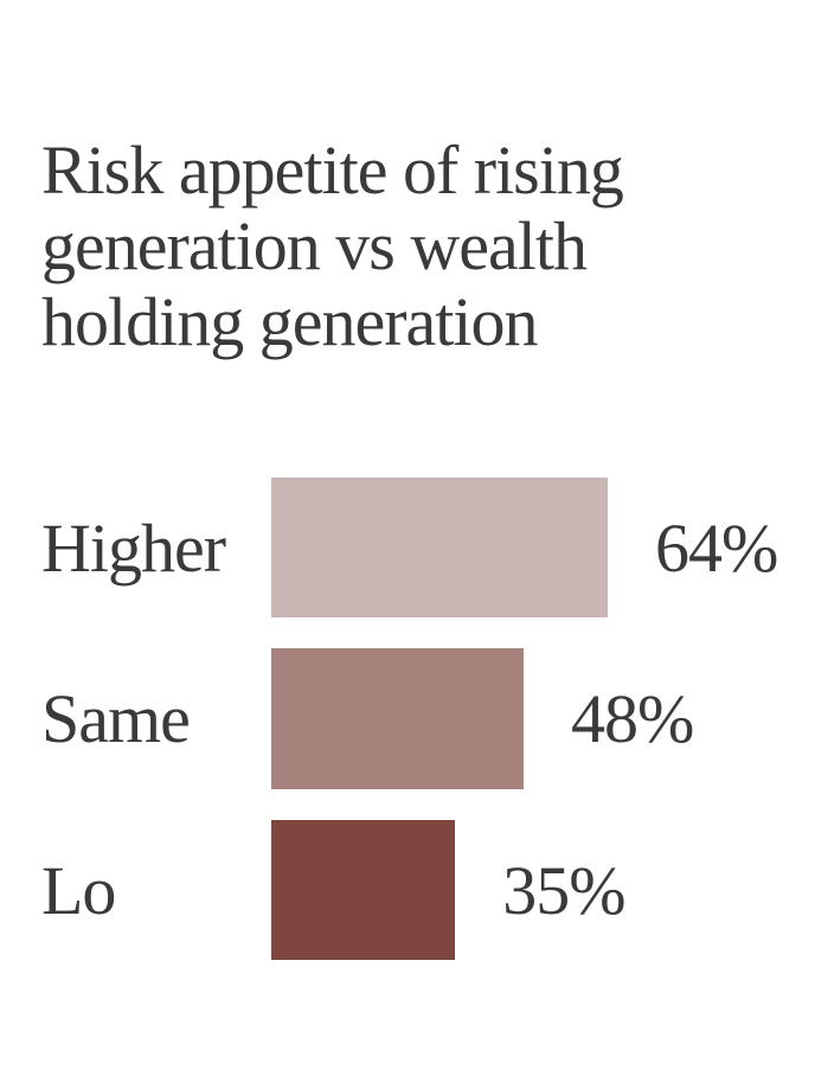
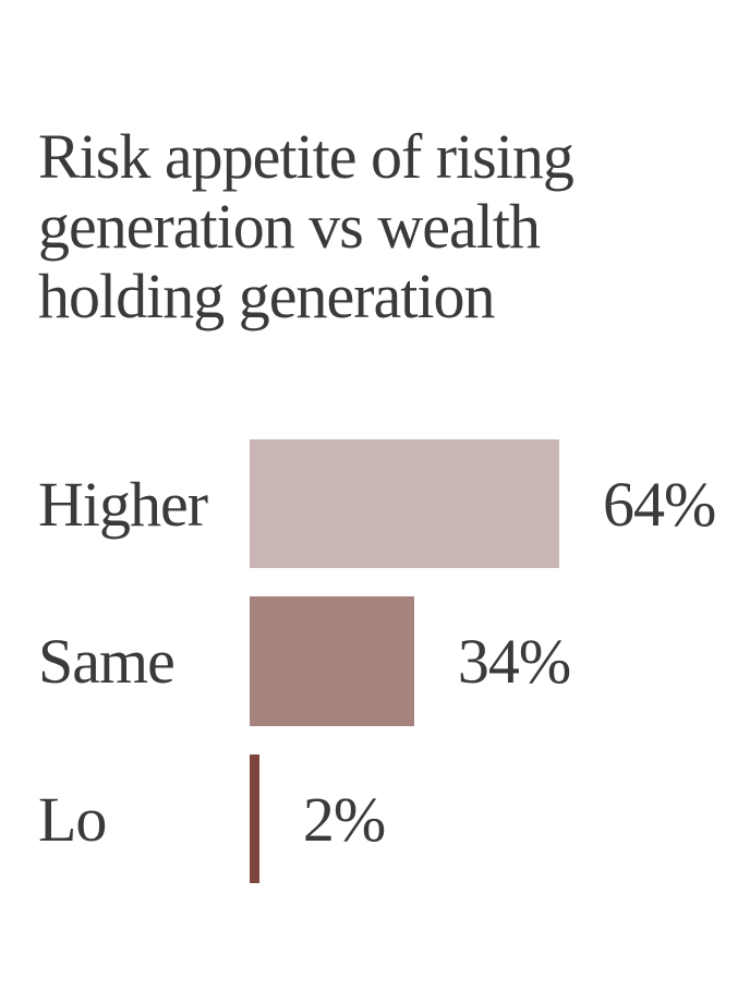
Same: 48% -> 34%
Lo: 35% -> 2%
